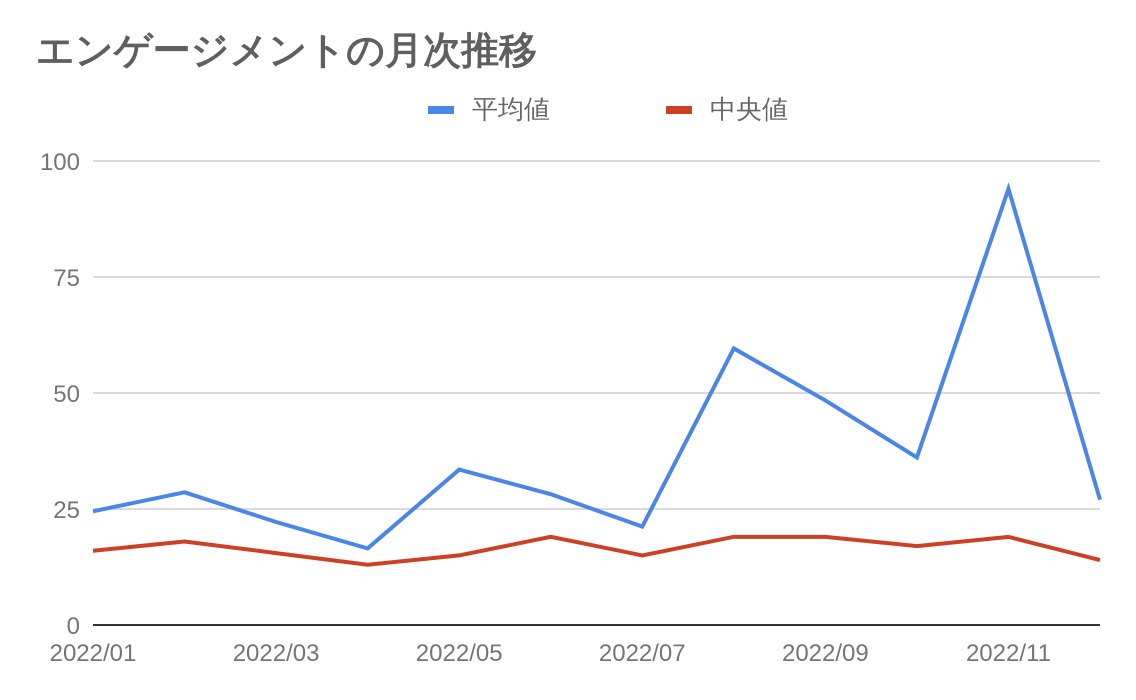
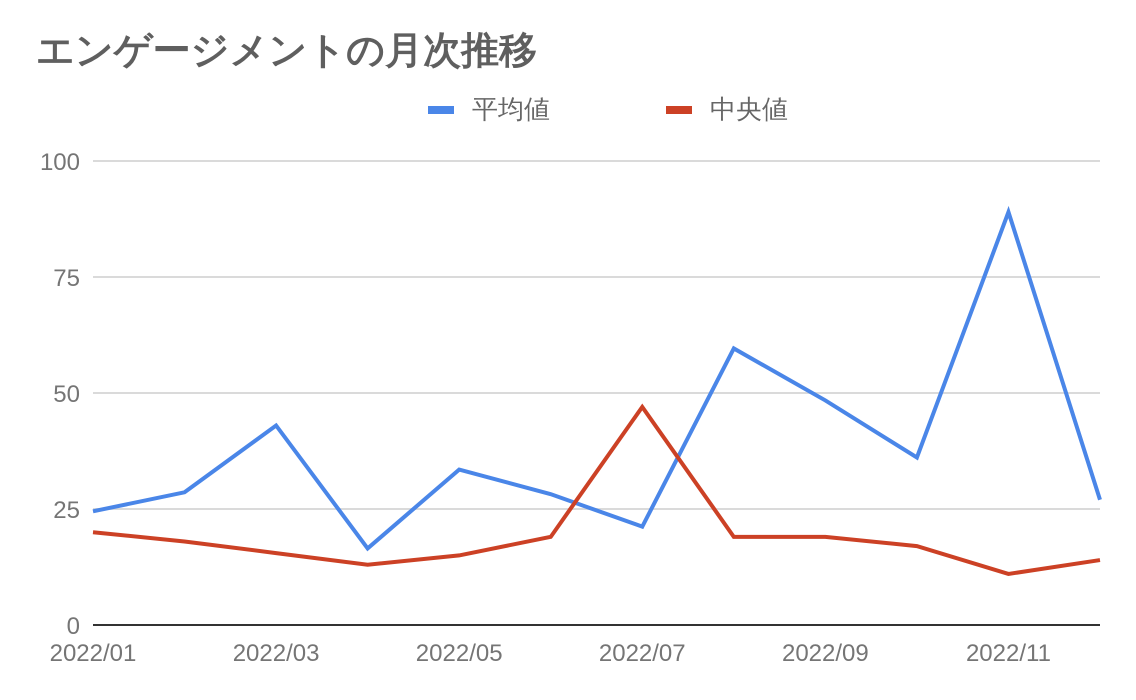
中央値/2022/01: 16 -> 20
平均値/2022/03: 22 -> 43
中央値/2022/07: 15 -> 47
平均値/2022/11: 94 -> 89
中央値/2022/11: 19 -> 11
